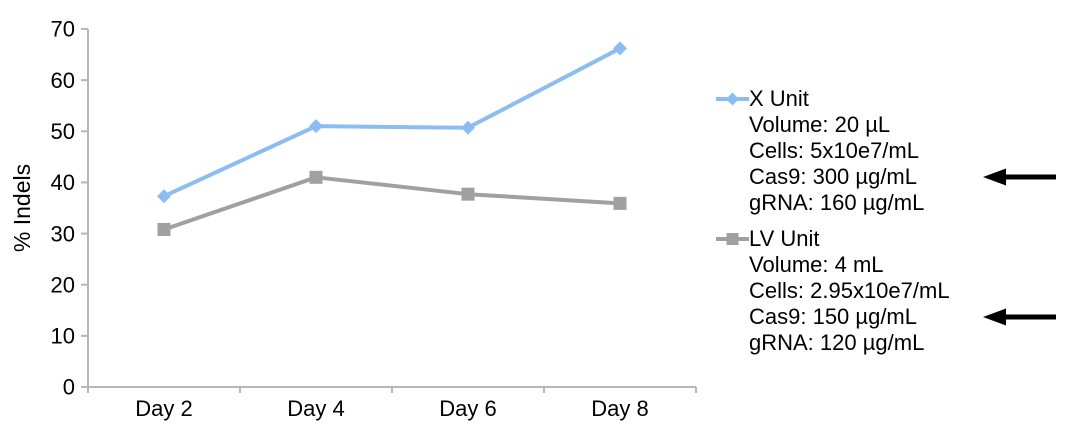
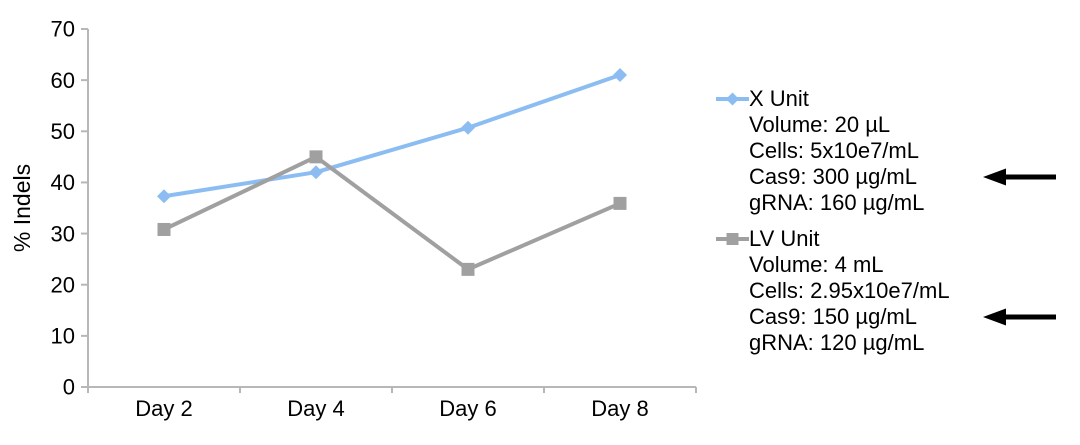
X Unit/Day 4: 51 -> 42
LV Unit/Day 4: 41 -> 45
LV Unit/Day 6: 38 -> 23
X Unit/Day 8: 66 -> 61
